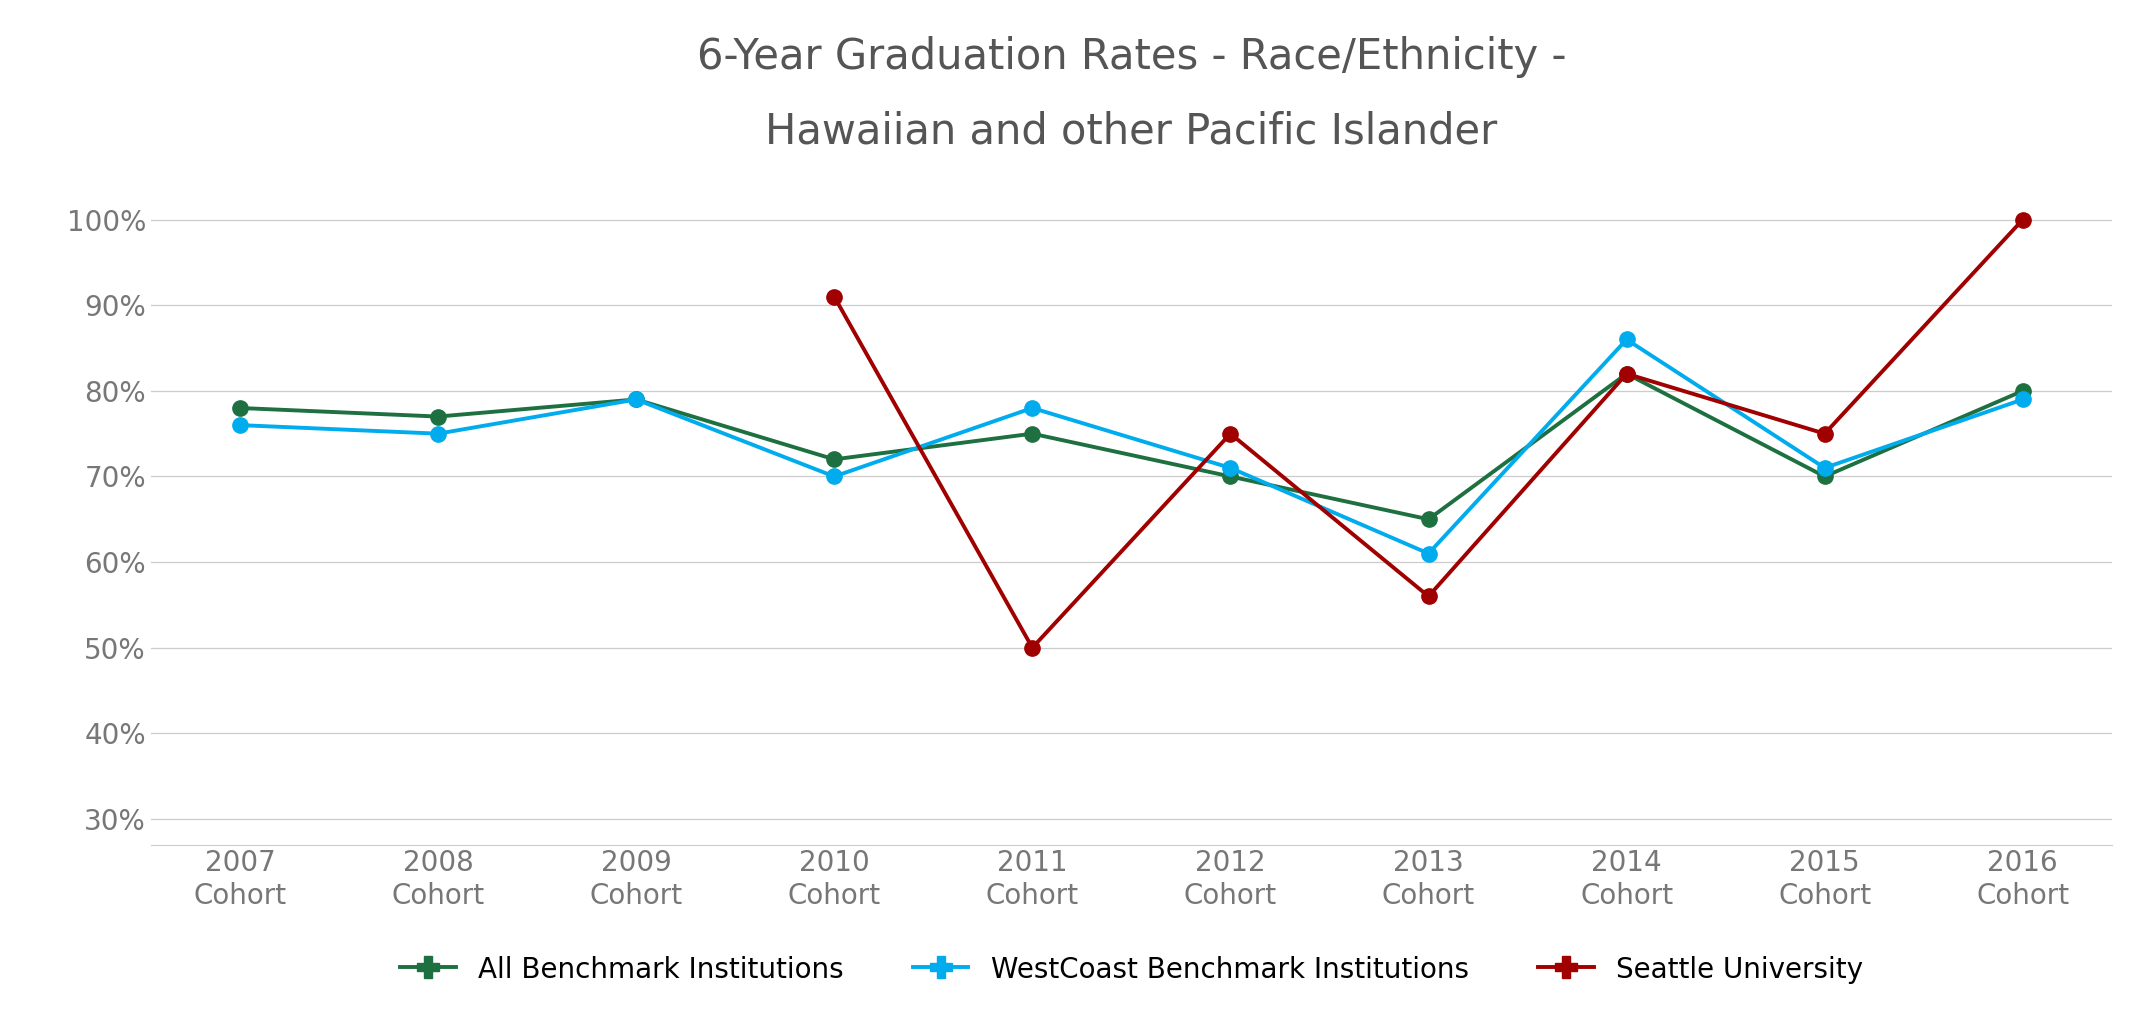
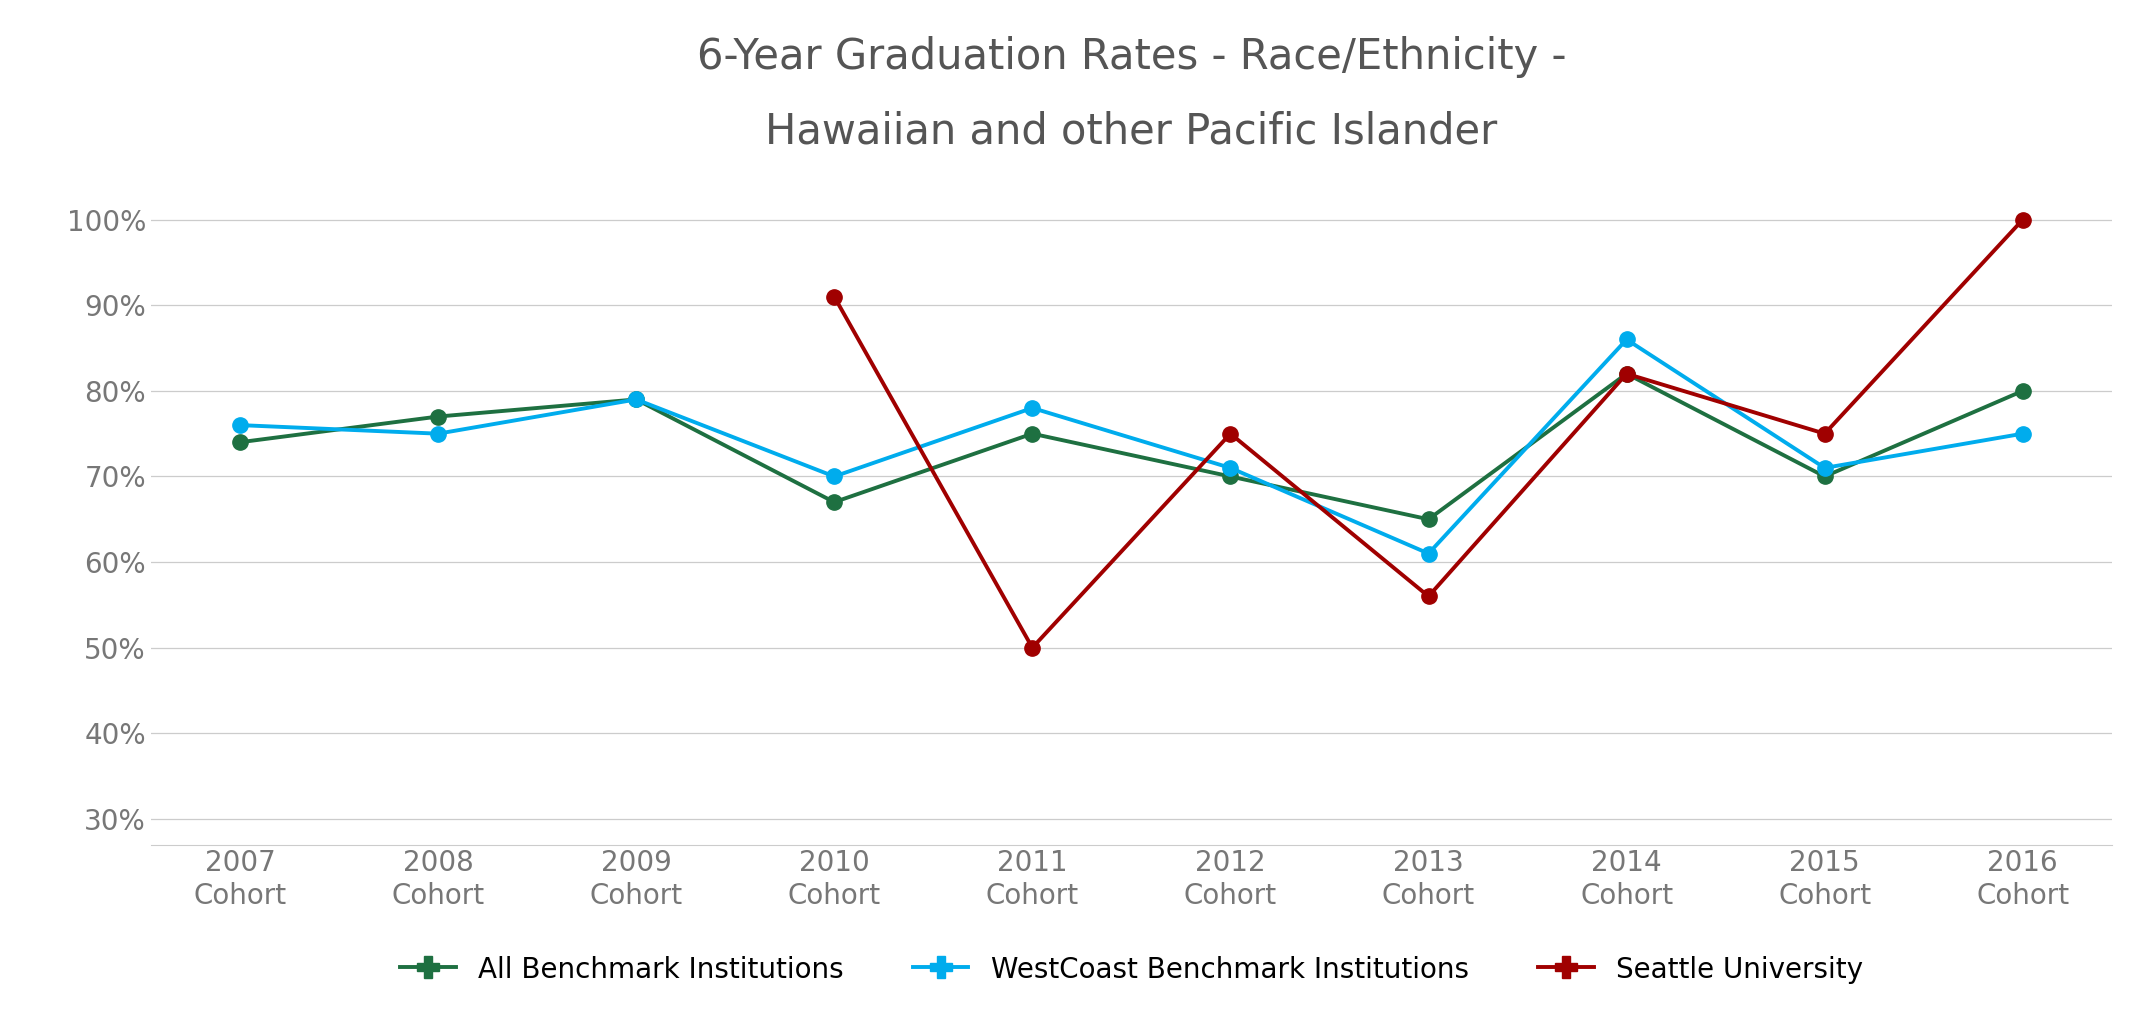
All Benchmark Institutions/2007 Cohort: 78% -> 74%
All Benchmark Institutions/2010 Cohort: 72% -> 67%
WestCoast Benchmark Institutions/2016 Cohort: 79% -> 75%
